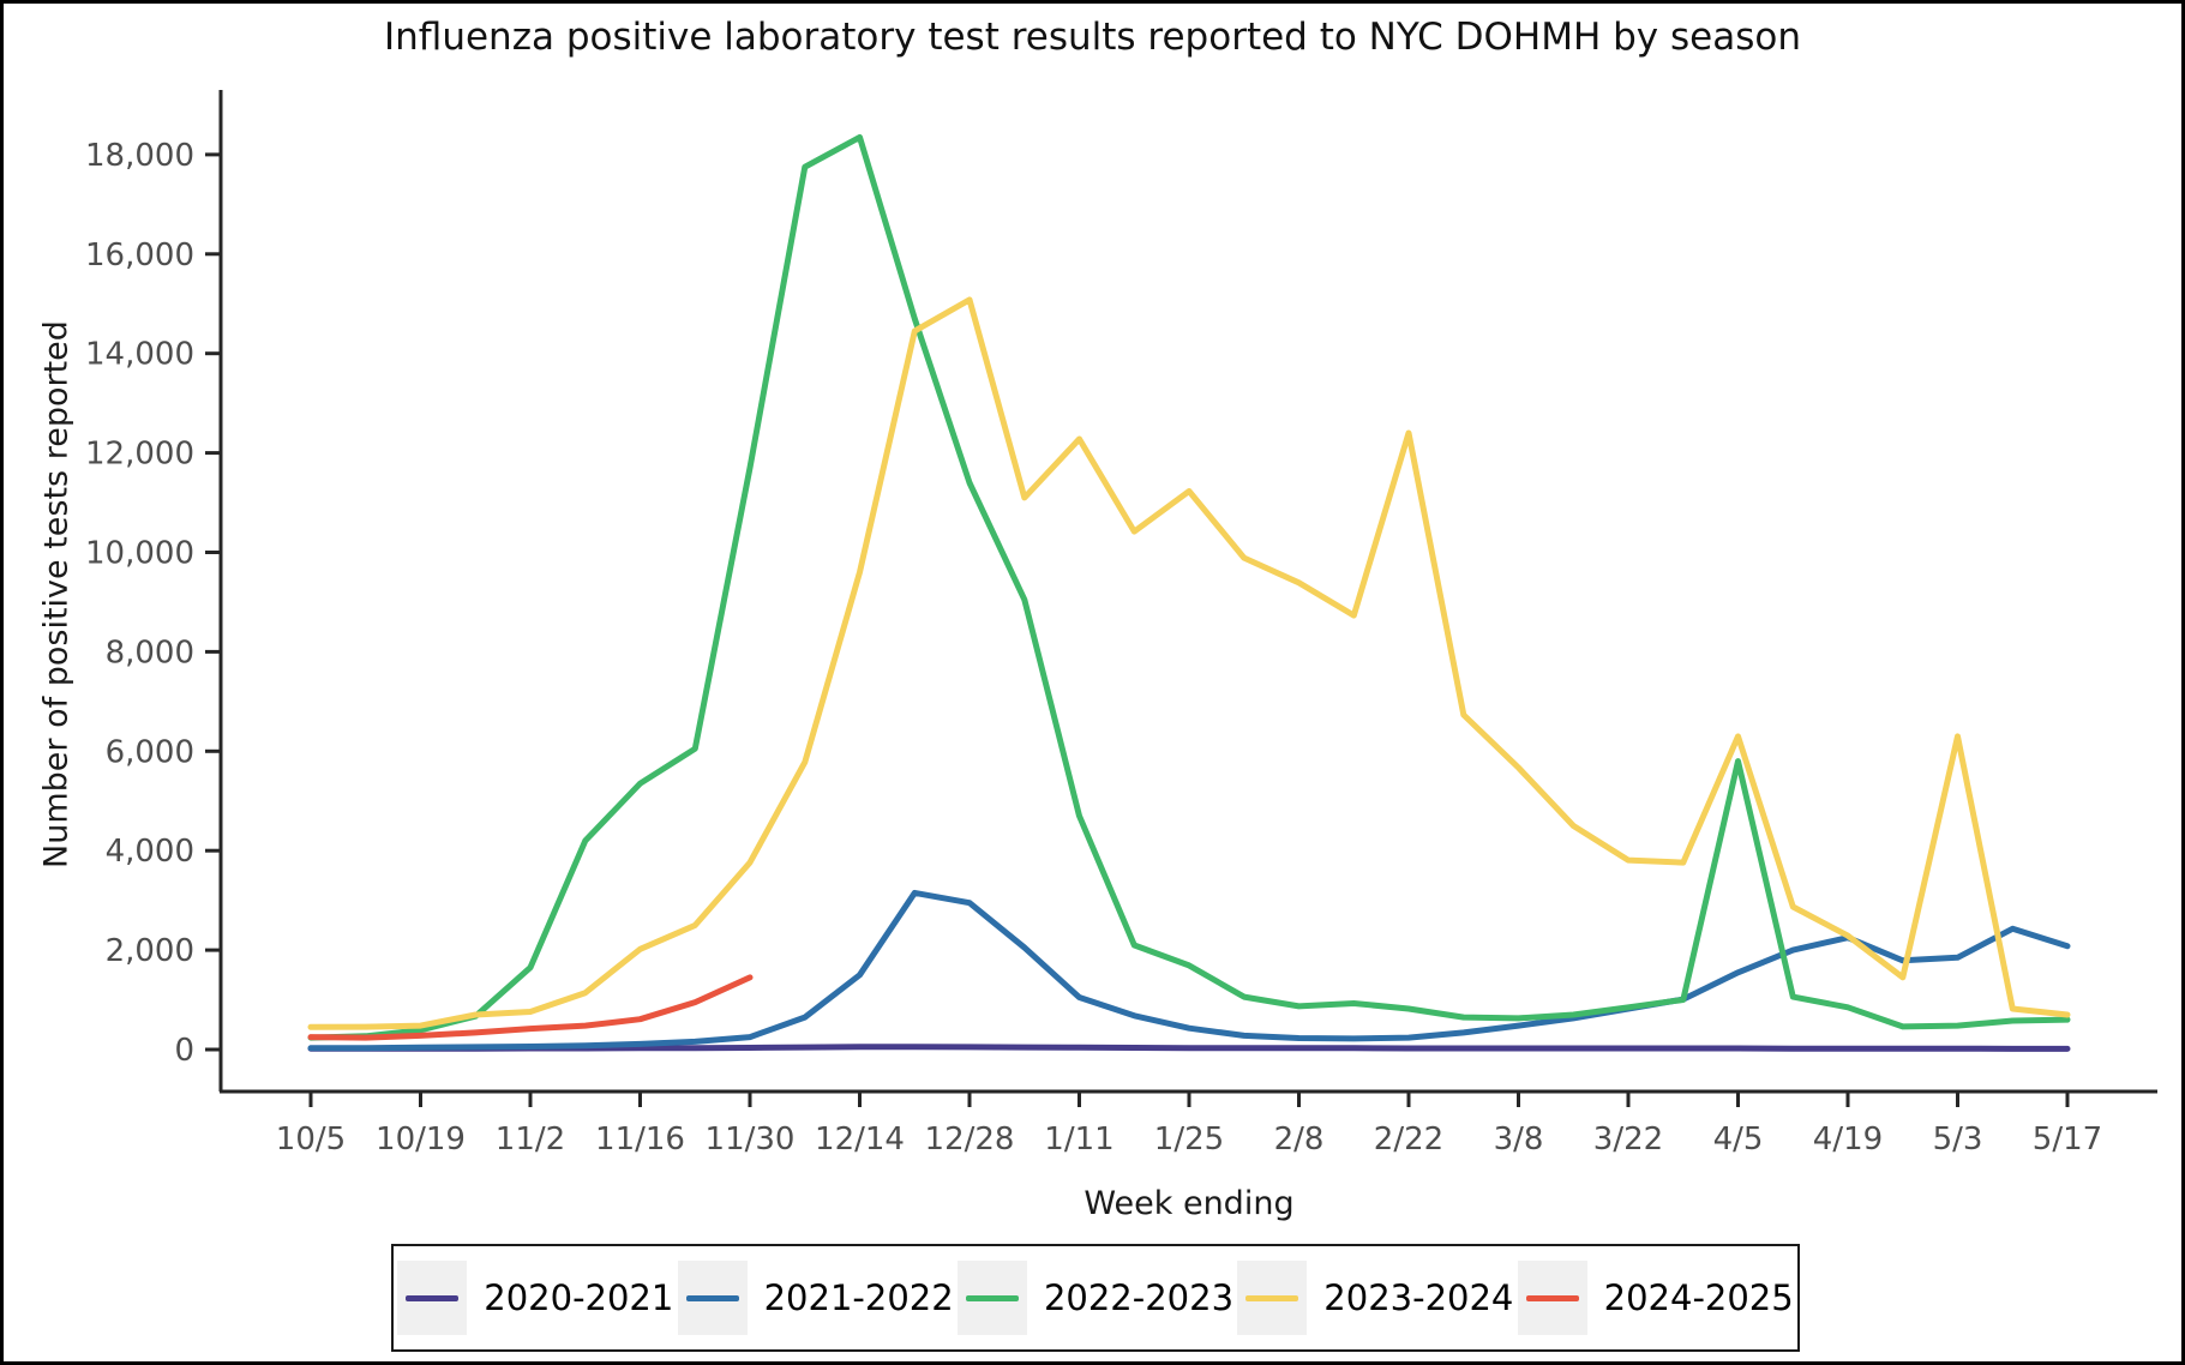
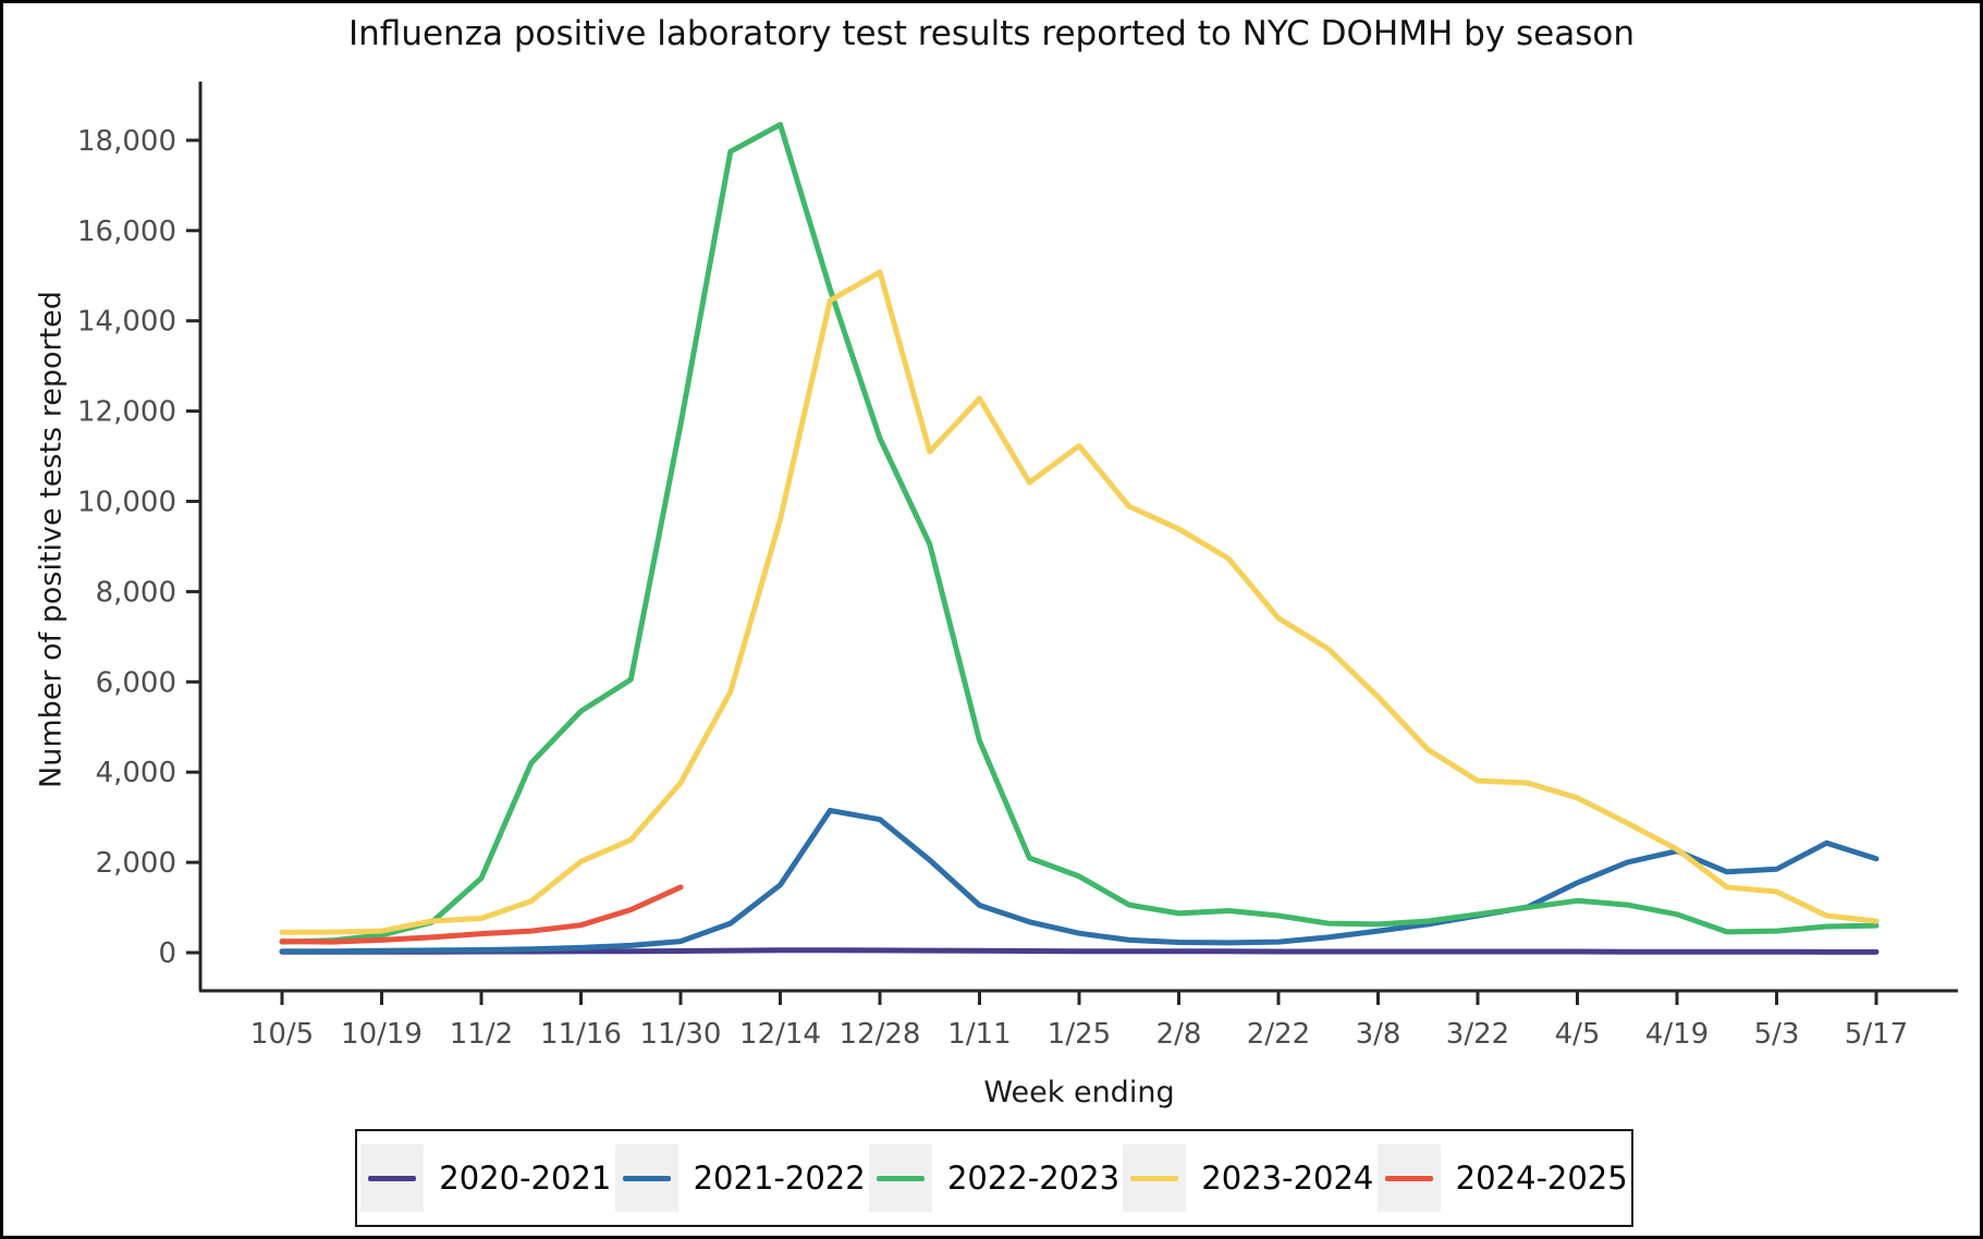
2023-2024/2/22: 12400 -> 7400
2022-2023/4/5: 5800 -> 1200
2023-2024/4/5: 6300 -> 3400
2023-2024/5/3: 6300 -> 1400
